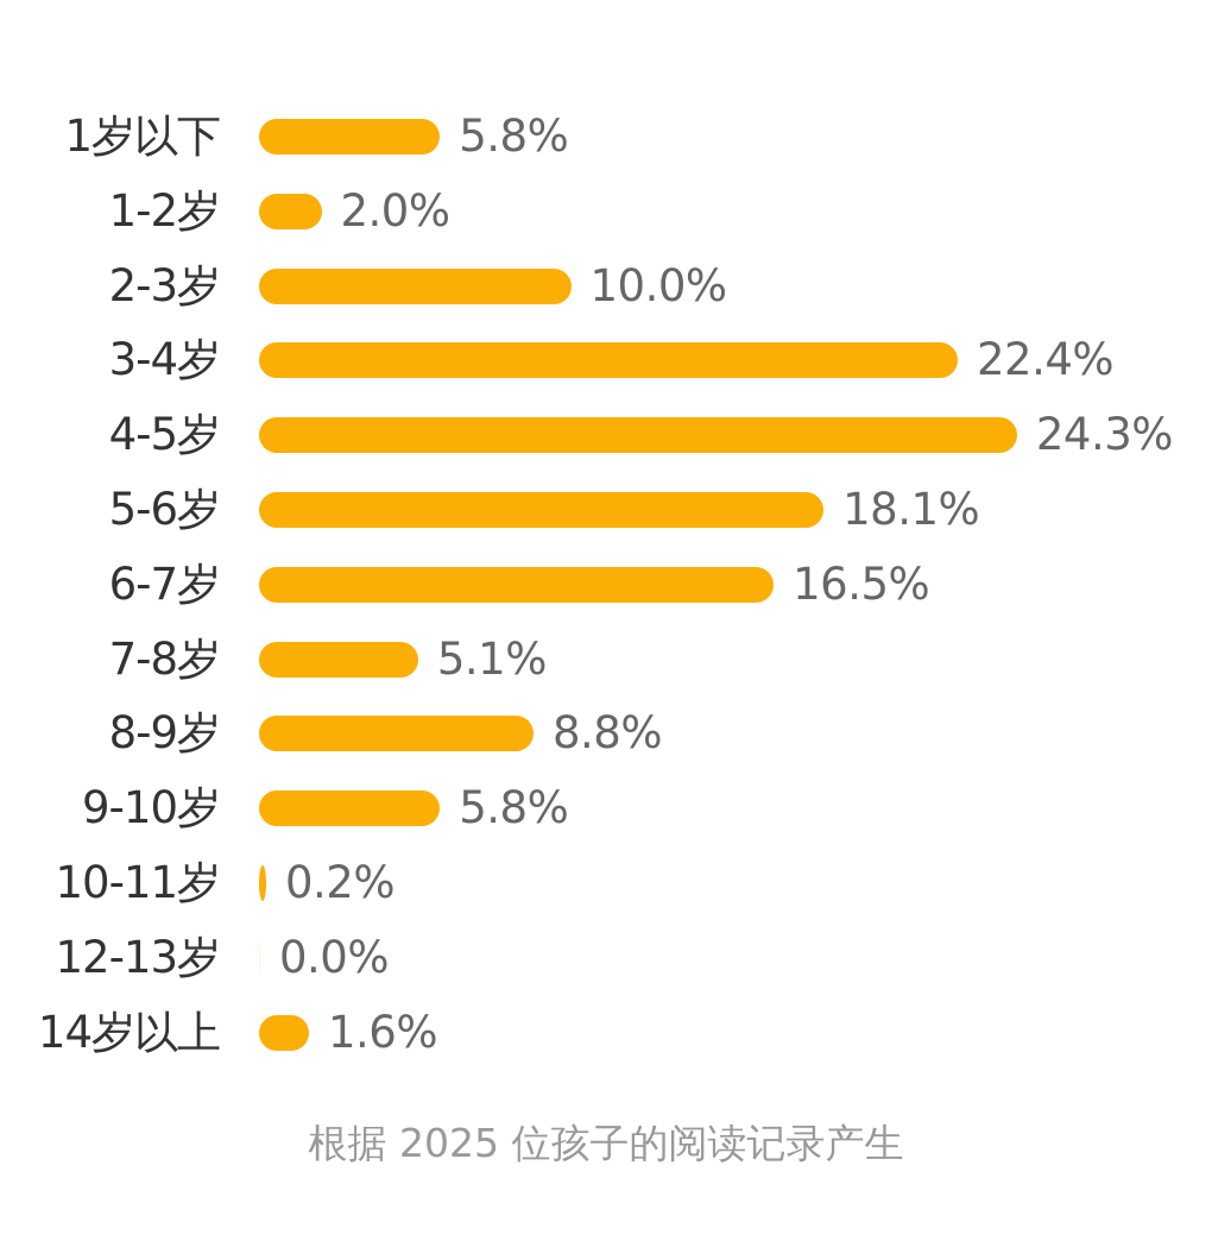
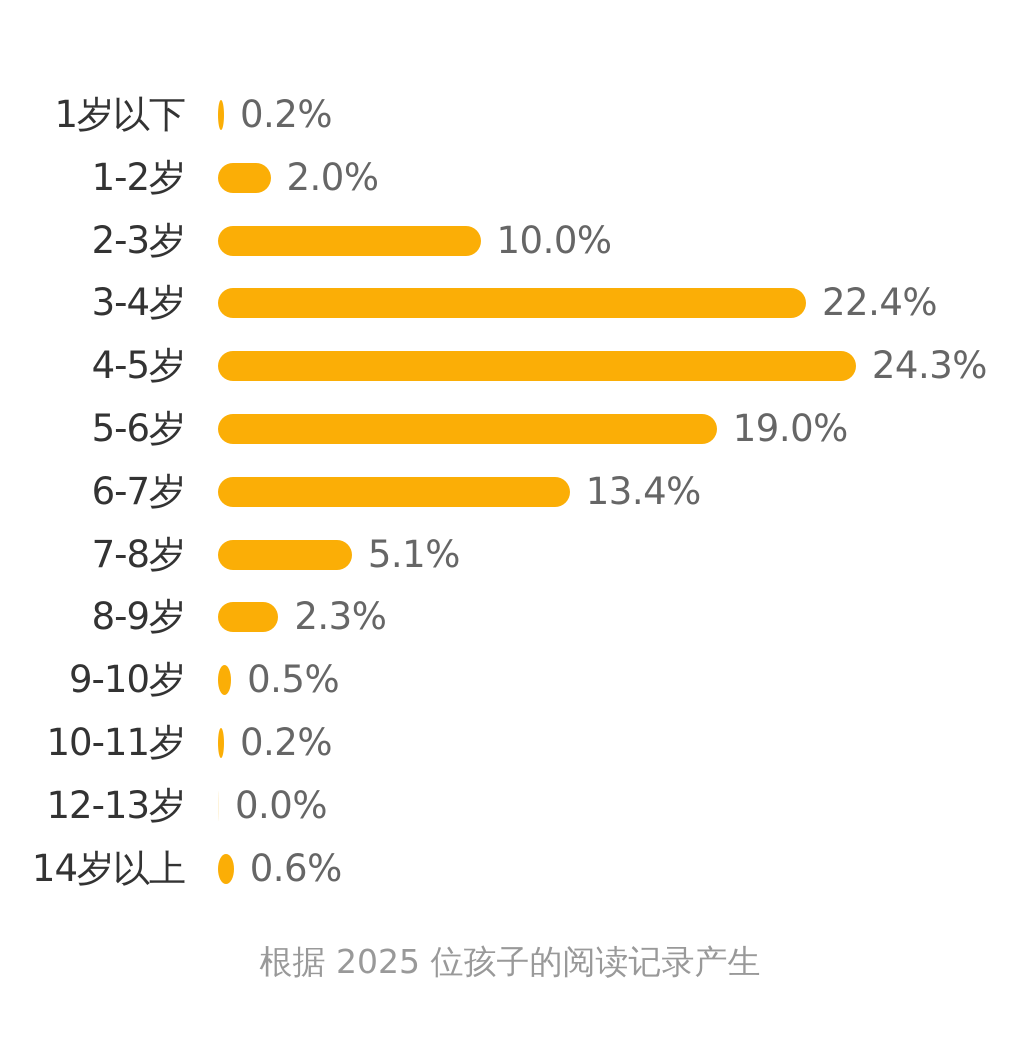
1岁以下: 5.8% -> 0.2%
5-6岁: 18.1% -> 19.0%
6-7岁: 16.5% -> 13.4%
8-9岁: 8.8% -> 2.3%
9-10岁: 5.8% -> 0.5%
14岁以上: 1.6% -> 0.6%
